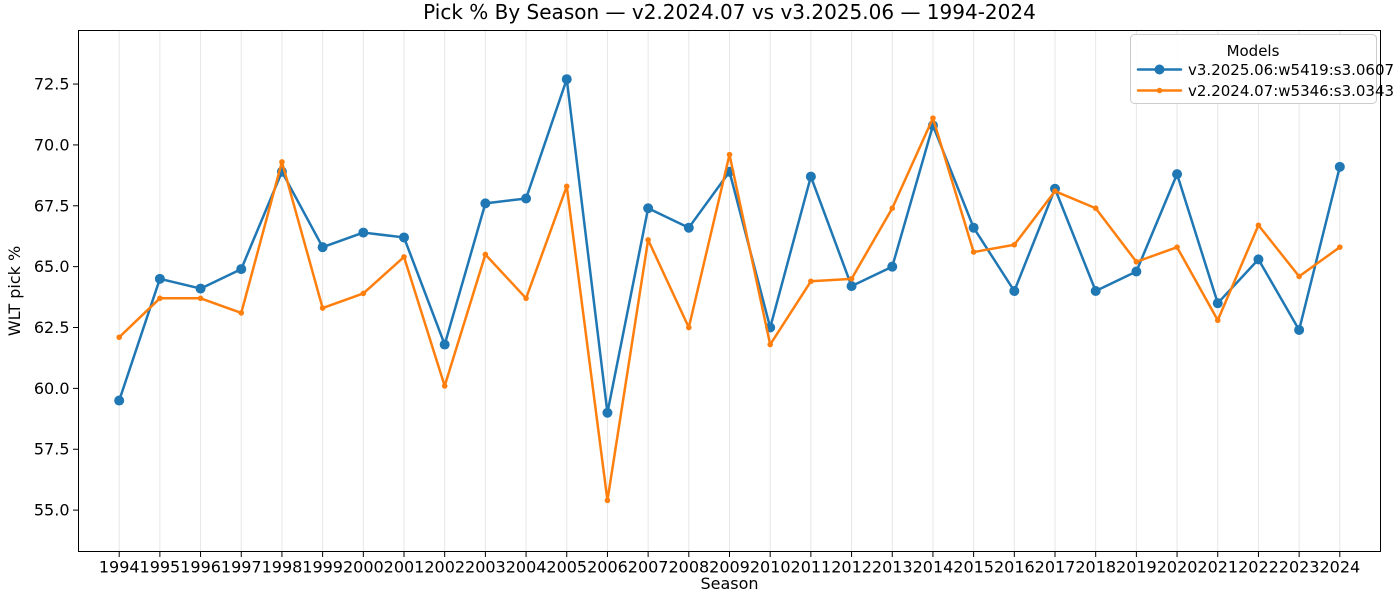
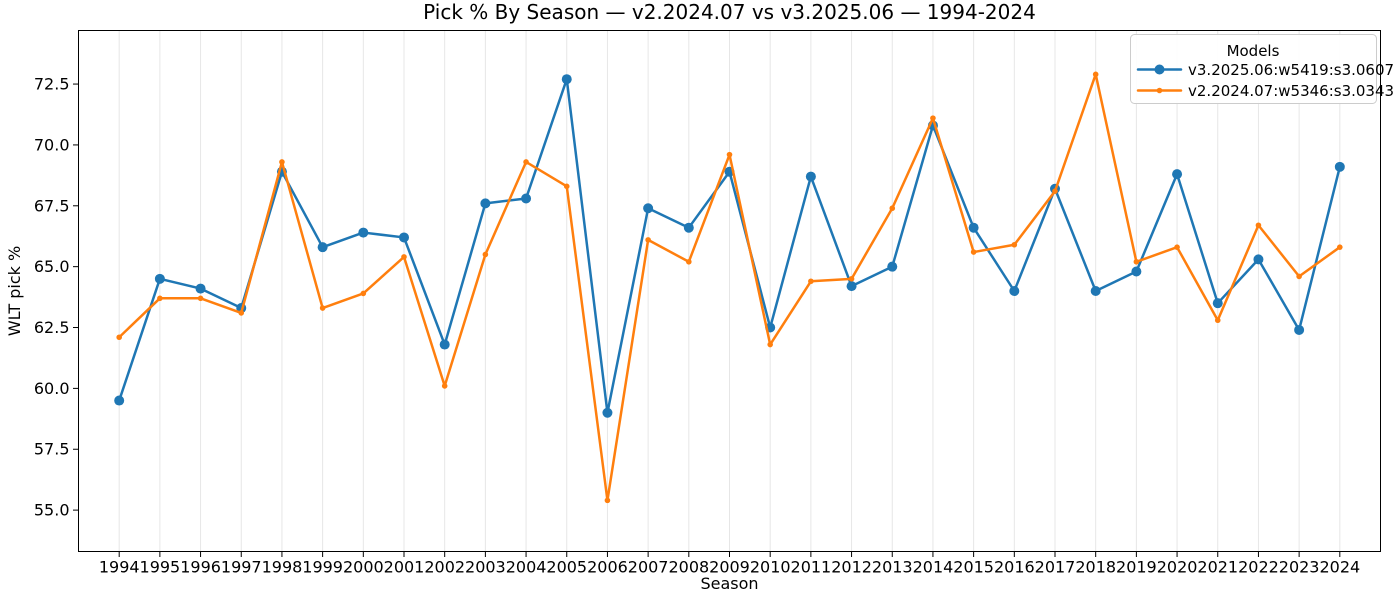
v3.2025.06:w5419:s3.0607/1997: 64.9 -> 63.3
v2.2024.07:w5346:s3.0343/2004: 63.7 -> 69.3
v2.2024.07:w5346:s3.0343/2008: 62.5 -> 65.2
v2.2024.07:w5346:s3.0343/2018: 67.4 -> 72.9
